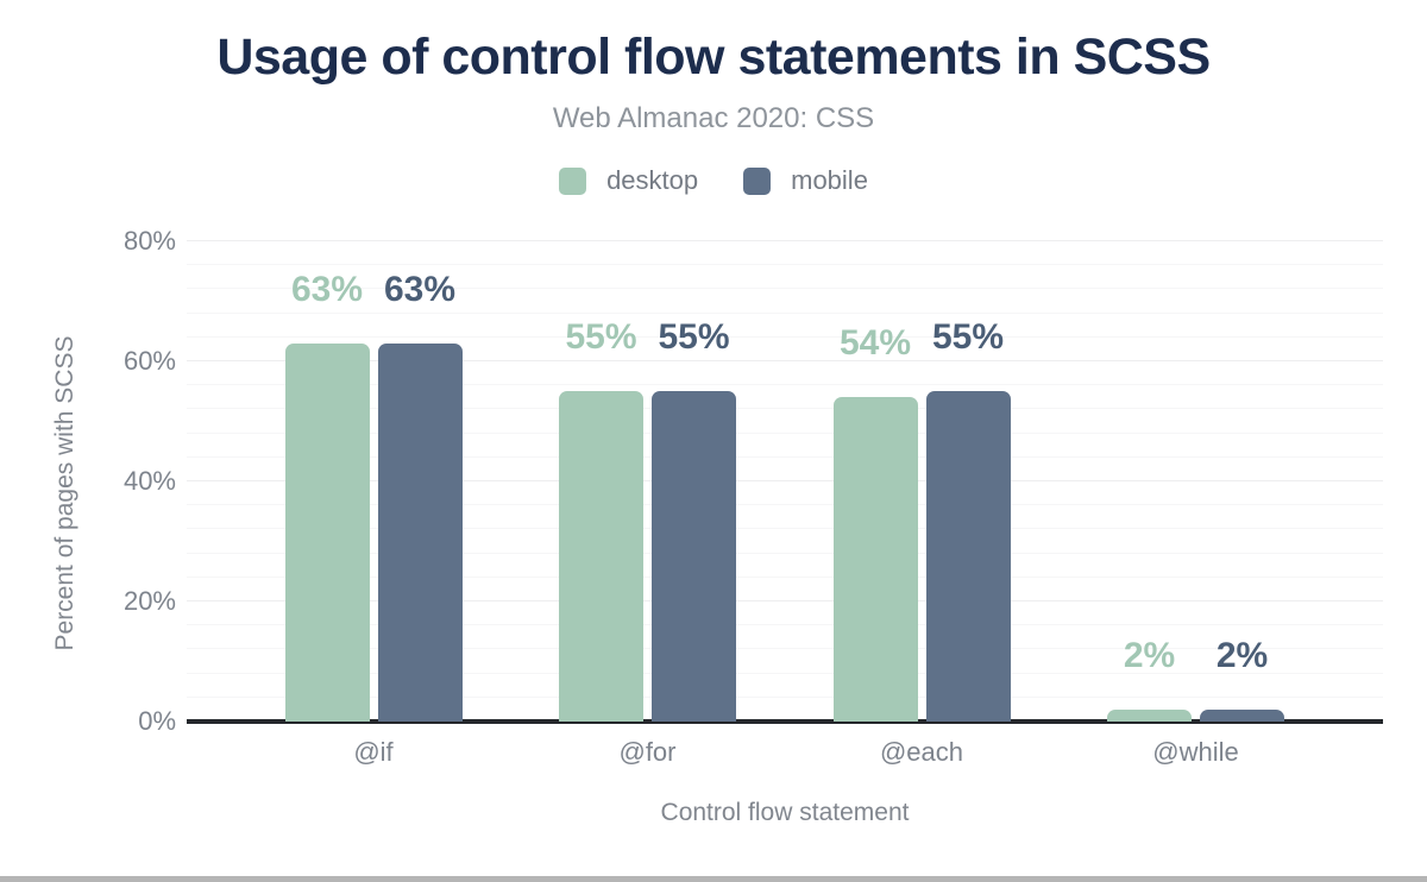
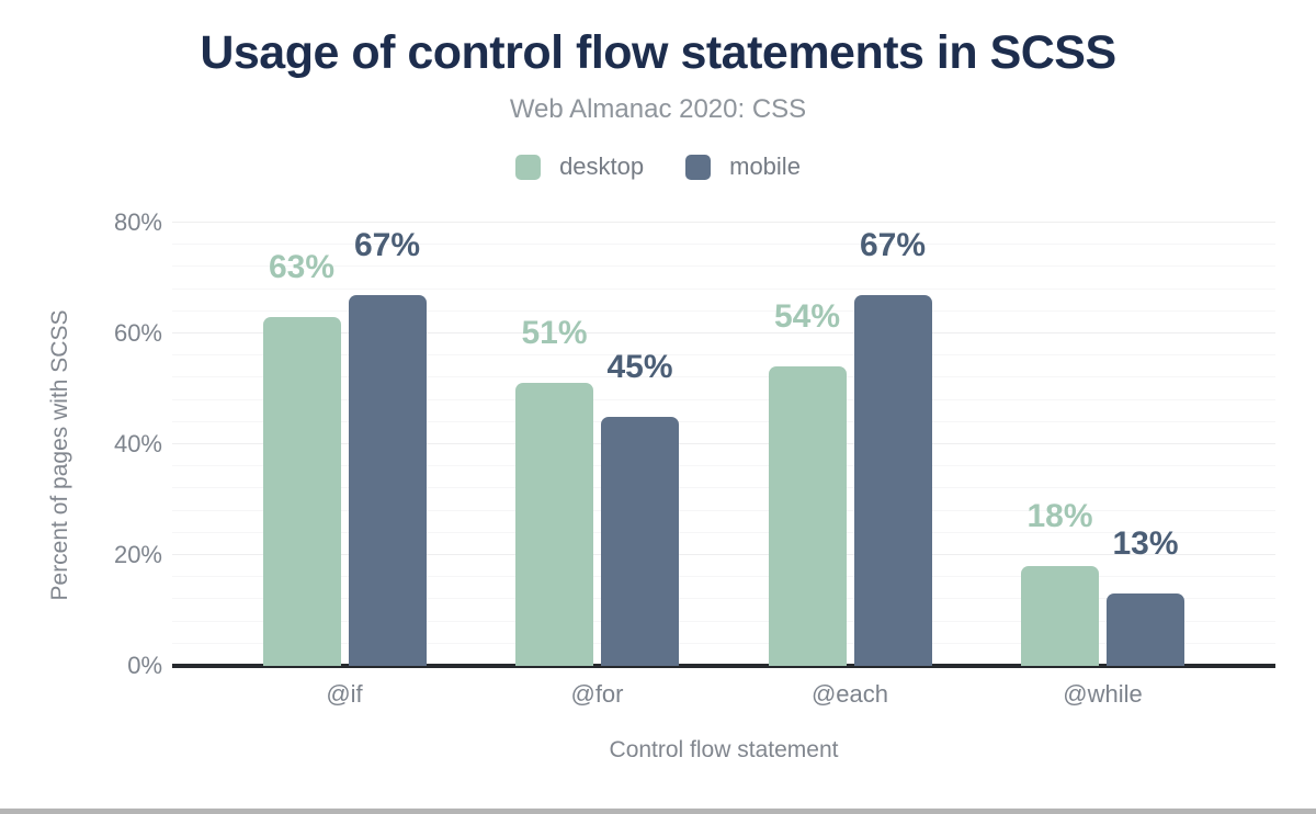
mobile/@if: 63% -> 67%
desktop/@for: 55% -> 51%
mobile/@for: 55% -> 45%
mobile/@each: 55% -> 67%
desktop/@while: 2% -> 18%
mobile/@while: 2% -> 13%
